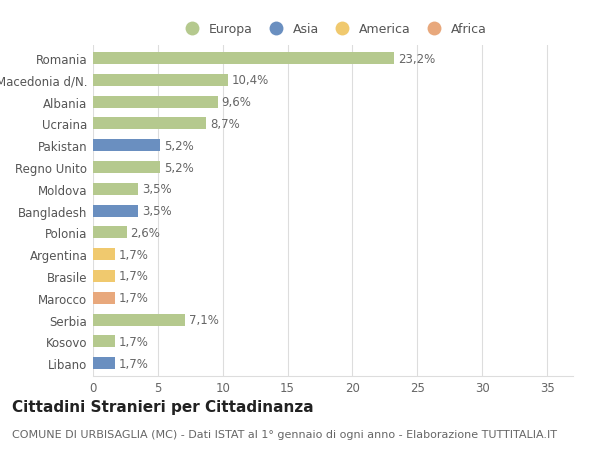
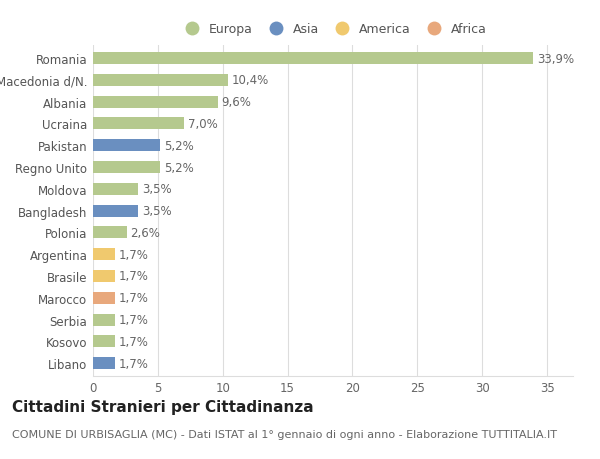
Romania: 23,2% -> 33,9%
Ucraina: 8,7% -> 7,0%
Serbia: 7,1% -> 1,7%
